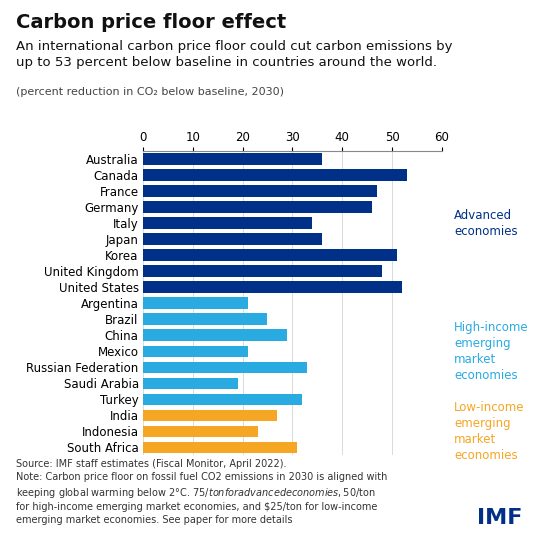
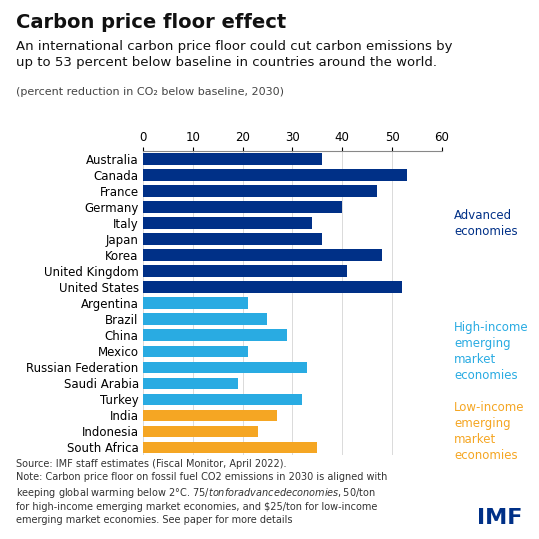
Germany: 46 -> 40
Korea: 51 -> 48
United Kingdom: 48 -> 41
South Africa: 31 -> 35
